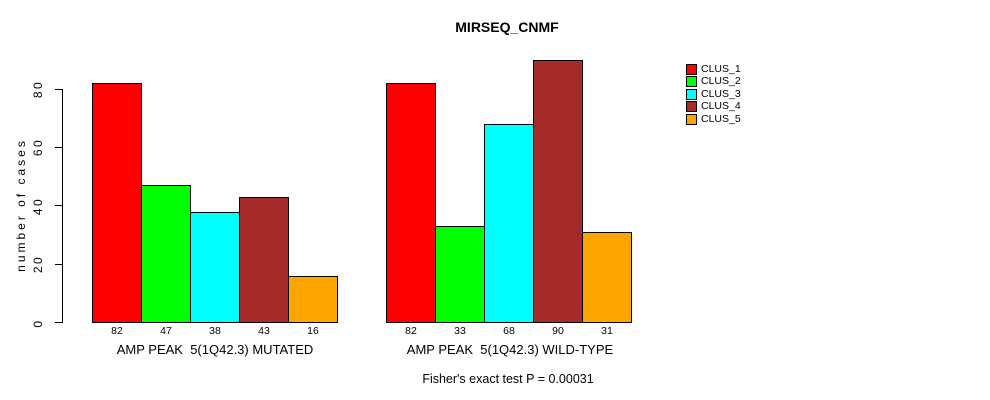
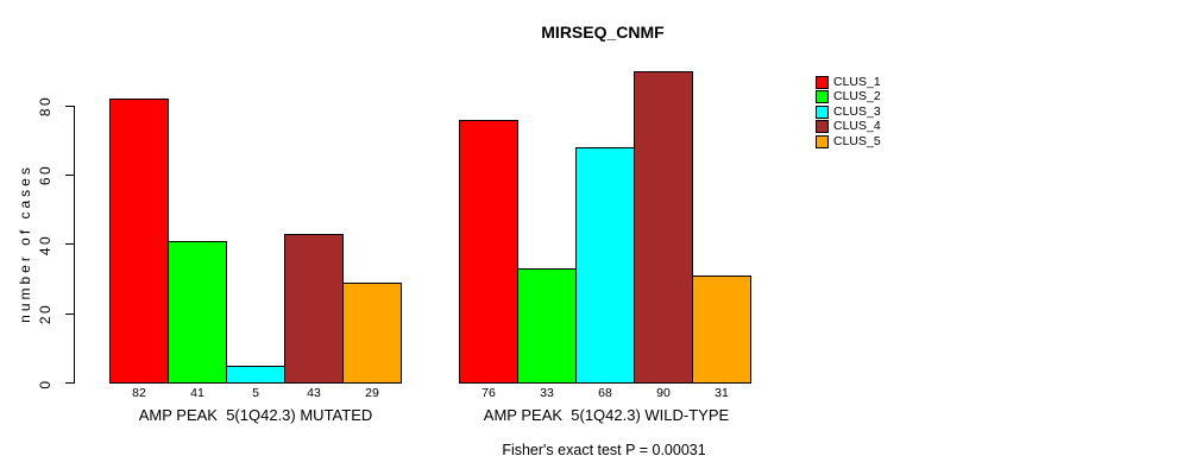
CLUS_2/AMP PEAK 5(1Q42.3) MUTATED: 47 -> 41
CLUS_3/AMP PEAK 5(1Q42.3) MUTATED: 38 -> 5
CLUS_5/AMP PEAK 5(1Q42.3) MUTATED: 16 -> 29
CLUS_1/AMP PEAK 5(1Q42.3) WILD-TYPE: 82 -> 76
